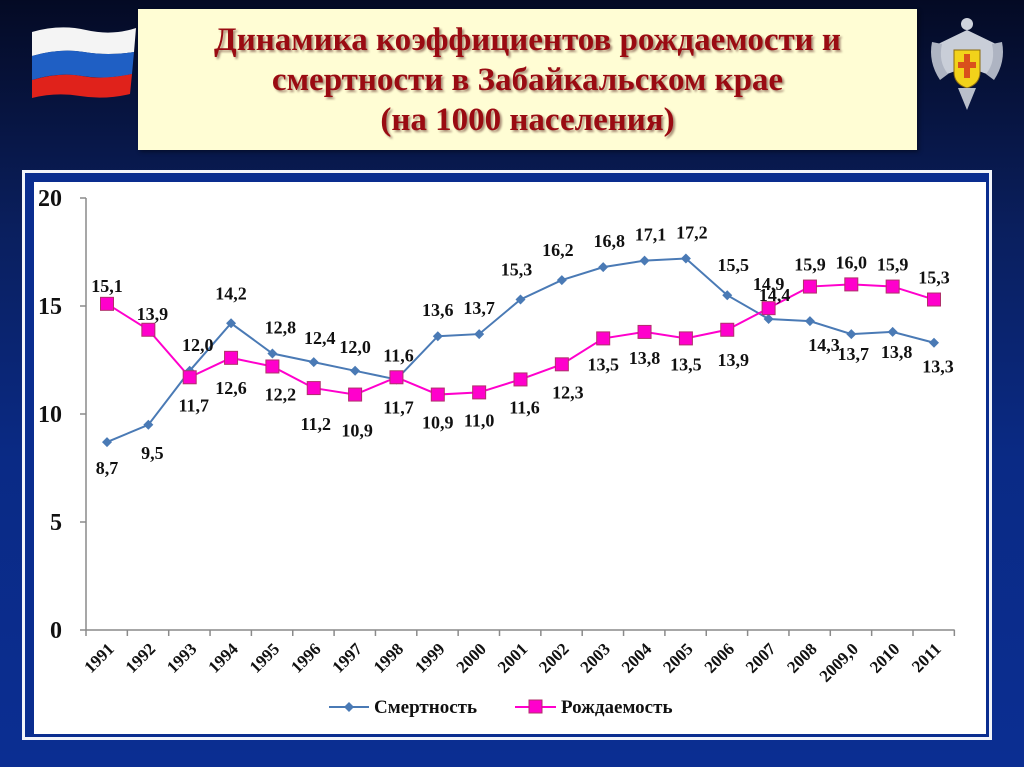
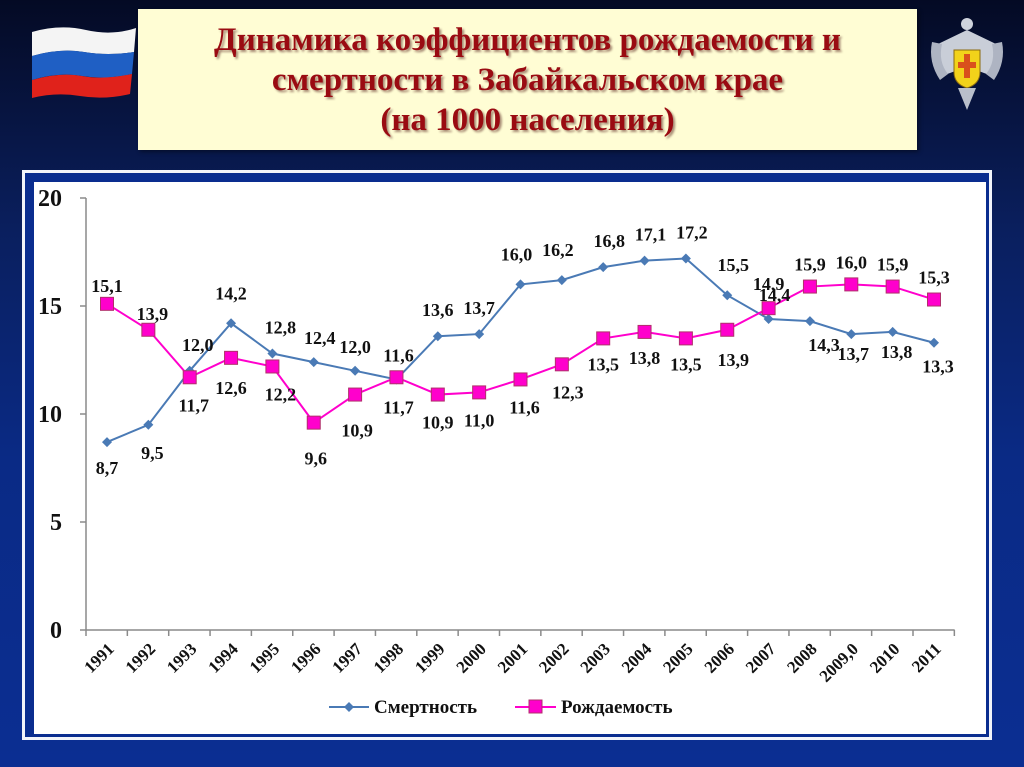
Рождаемость/1996: 11,2 -> 9,6
Смертность/2001: 15,3 -> 16,0
